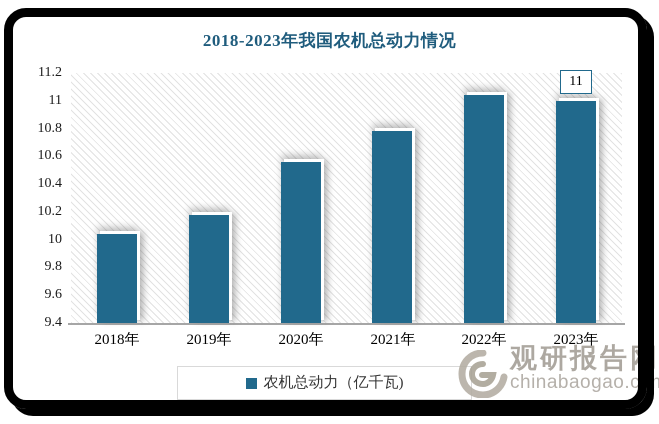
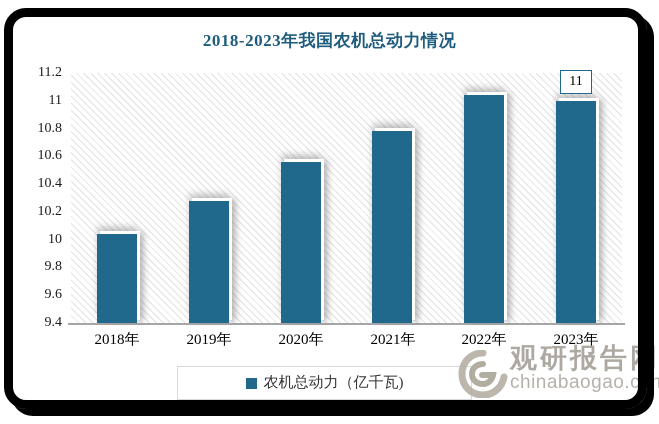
2019年: 10.18 -> 10.28
